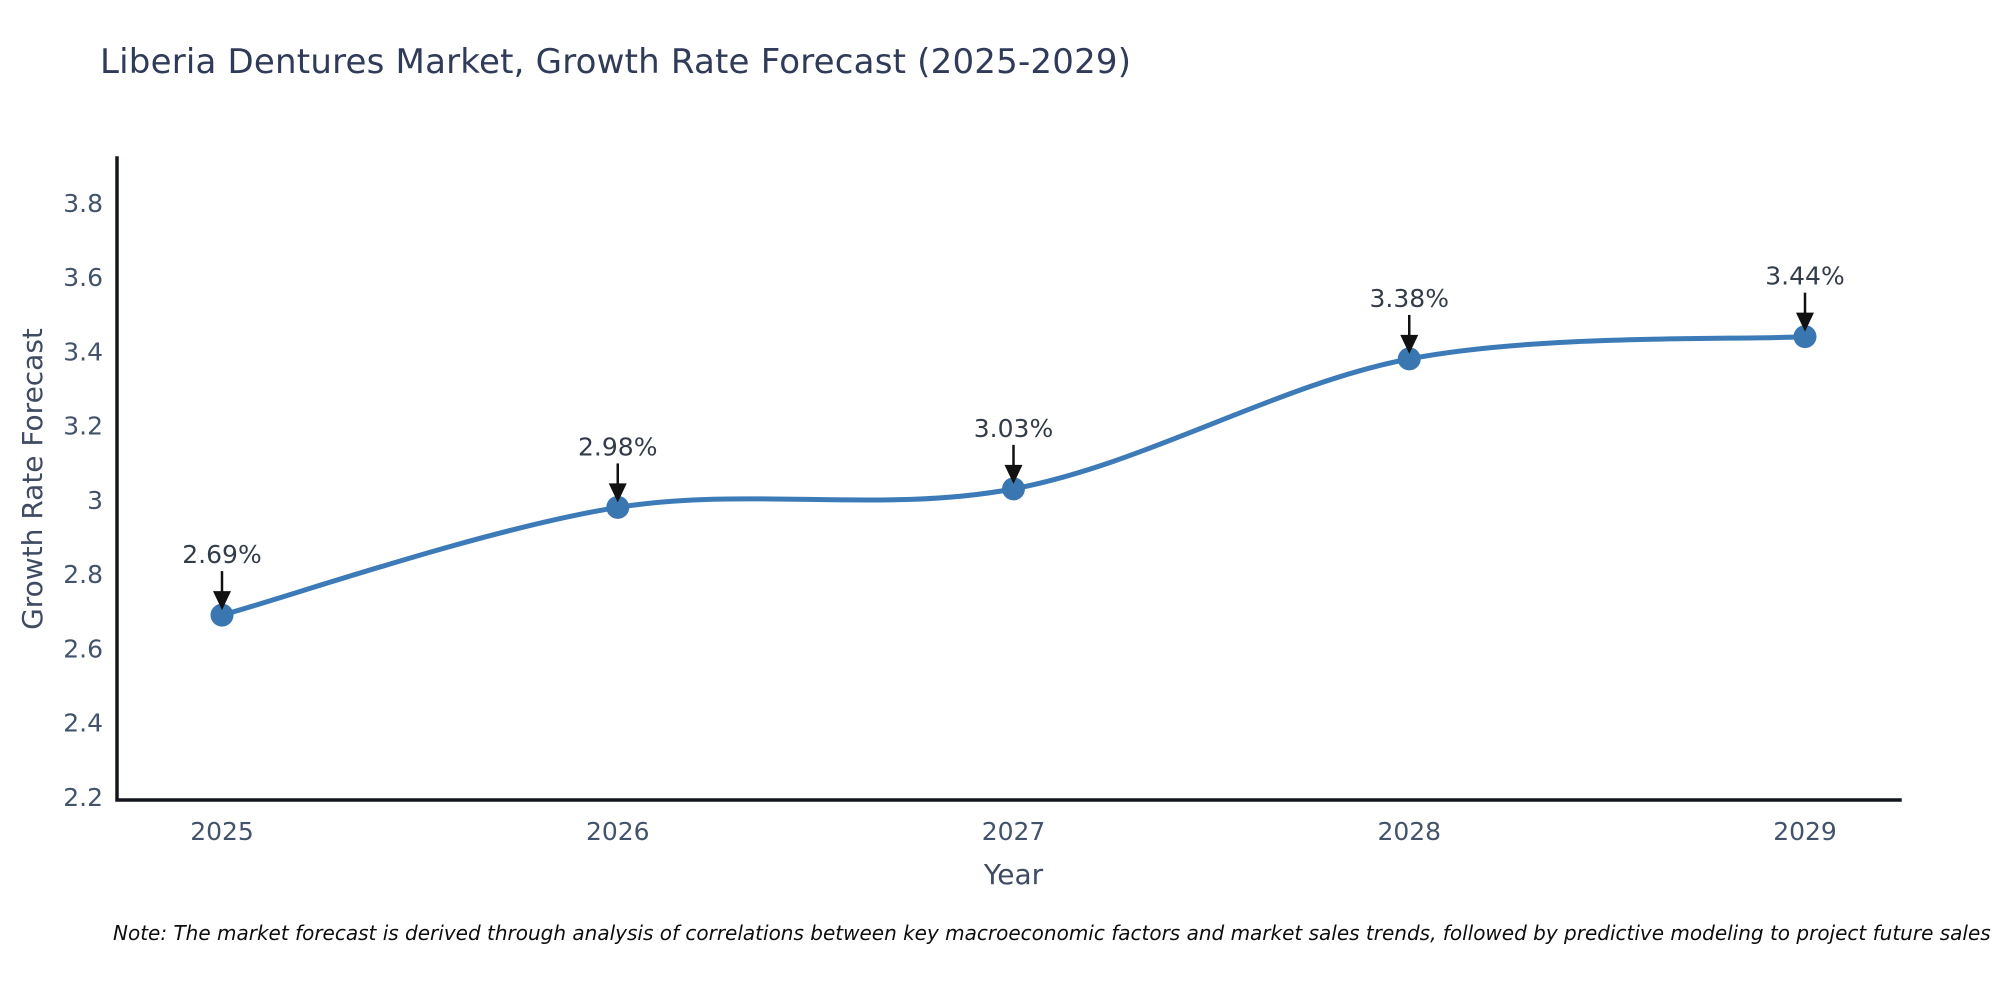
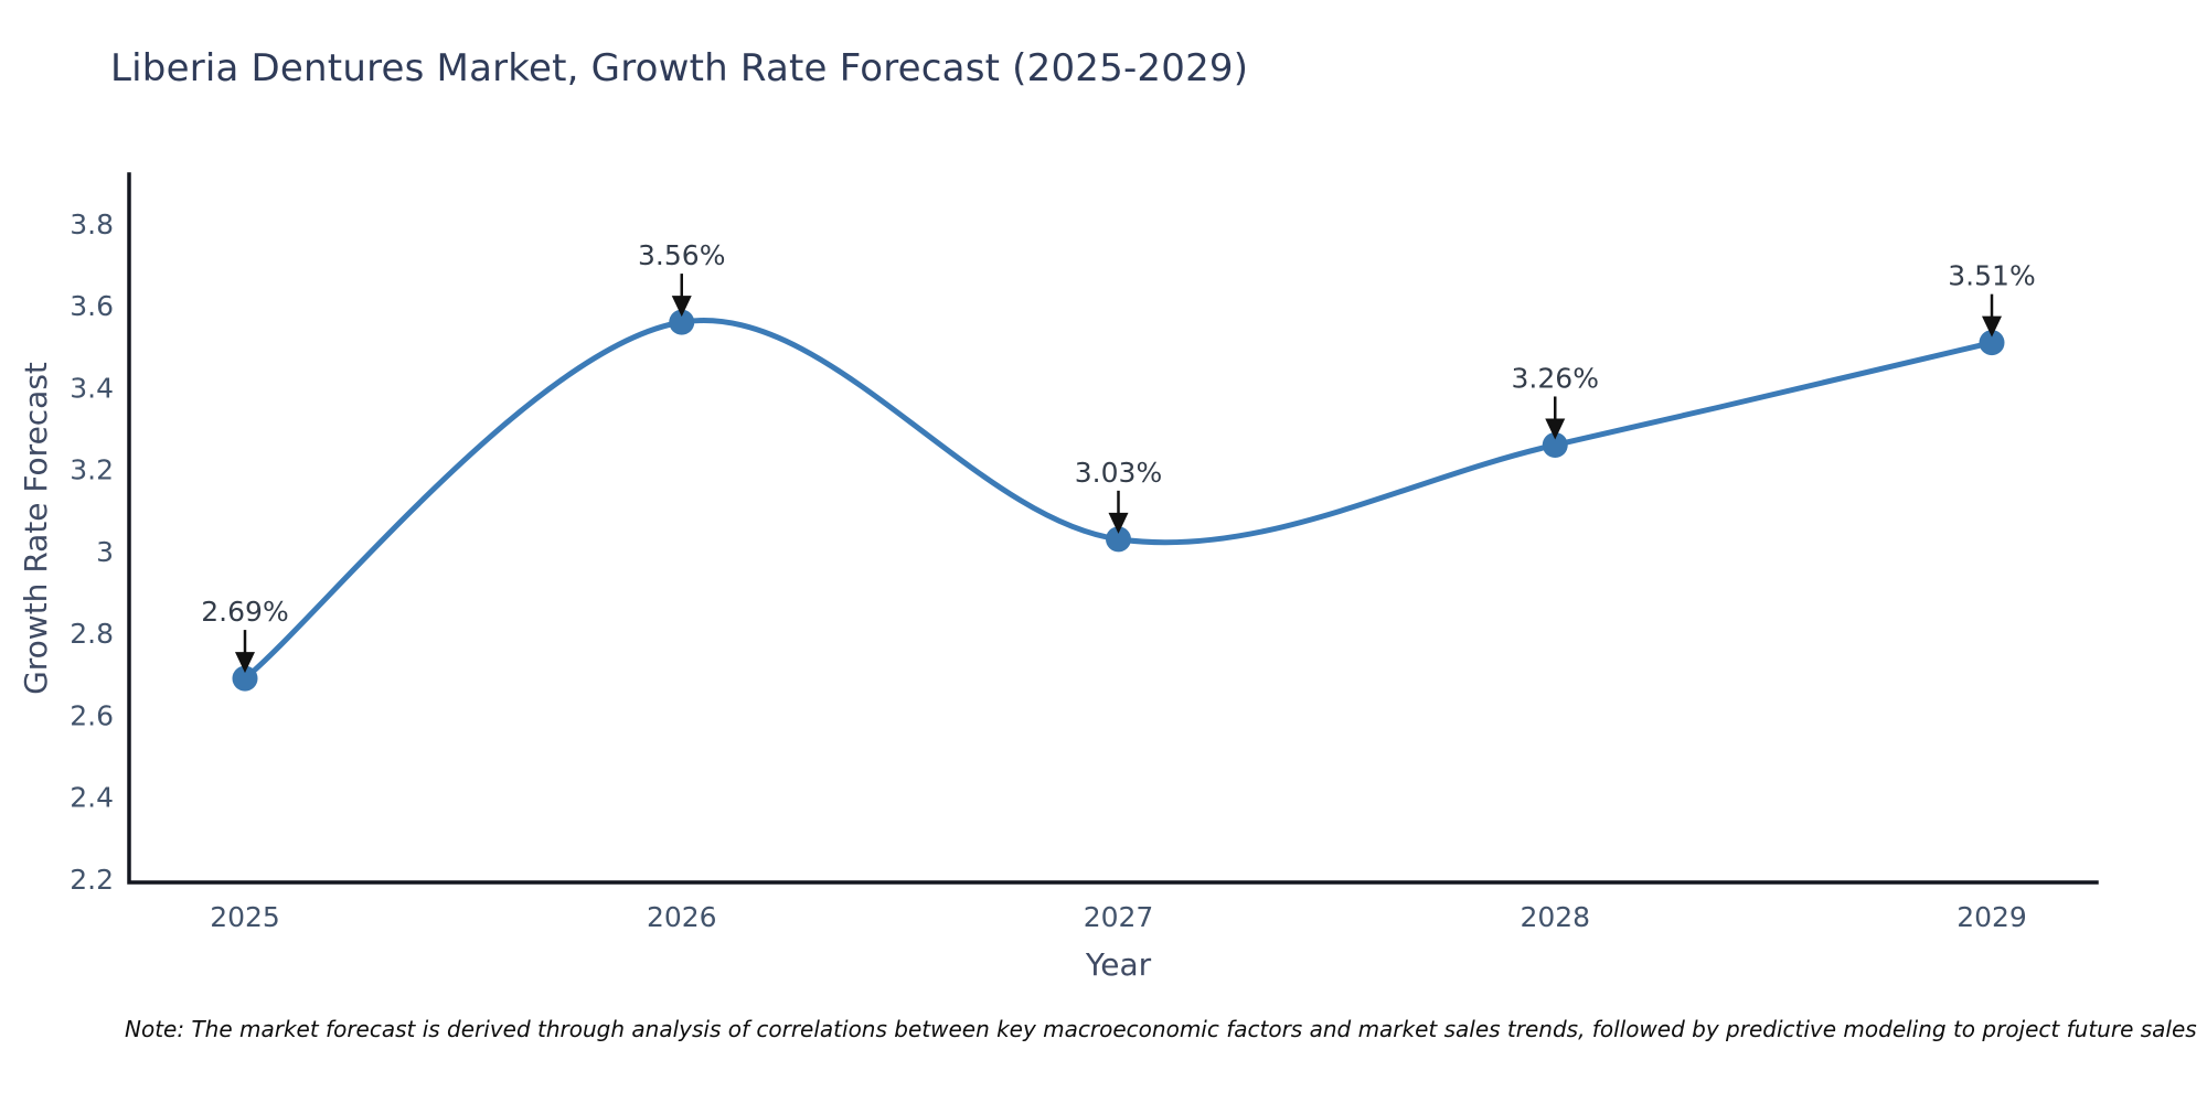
2026: 2.98% -> 3.56%
2028: 3.38% -> 3.26%
2029: 3.44% -> 3.51%
